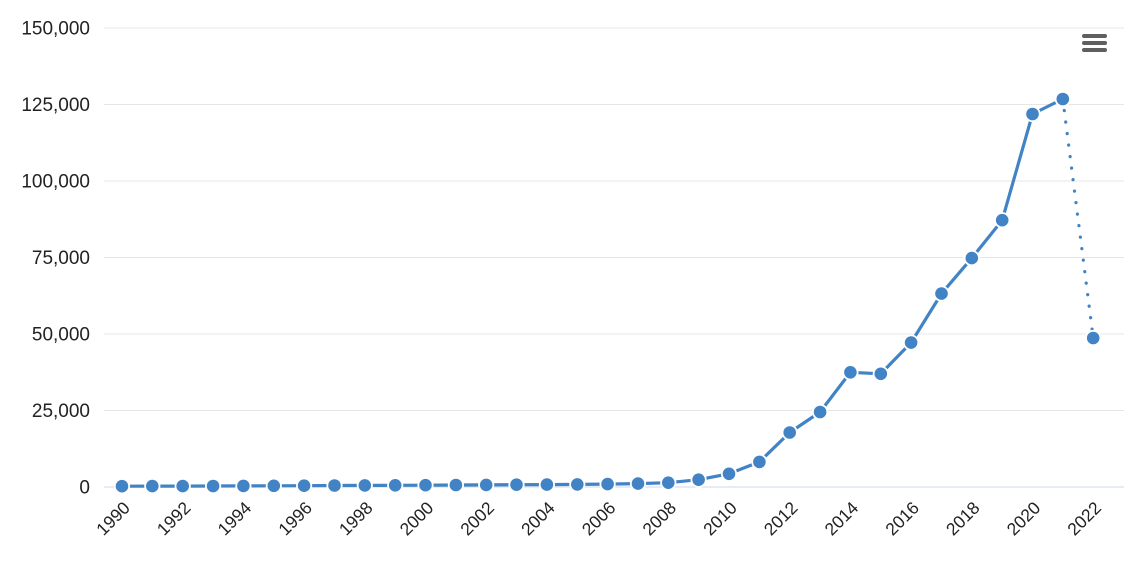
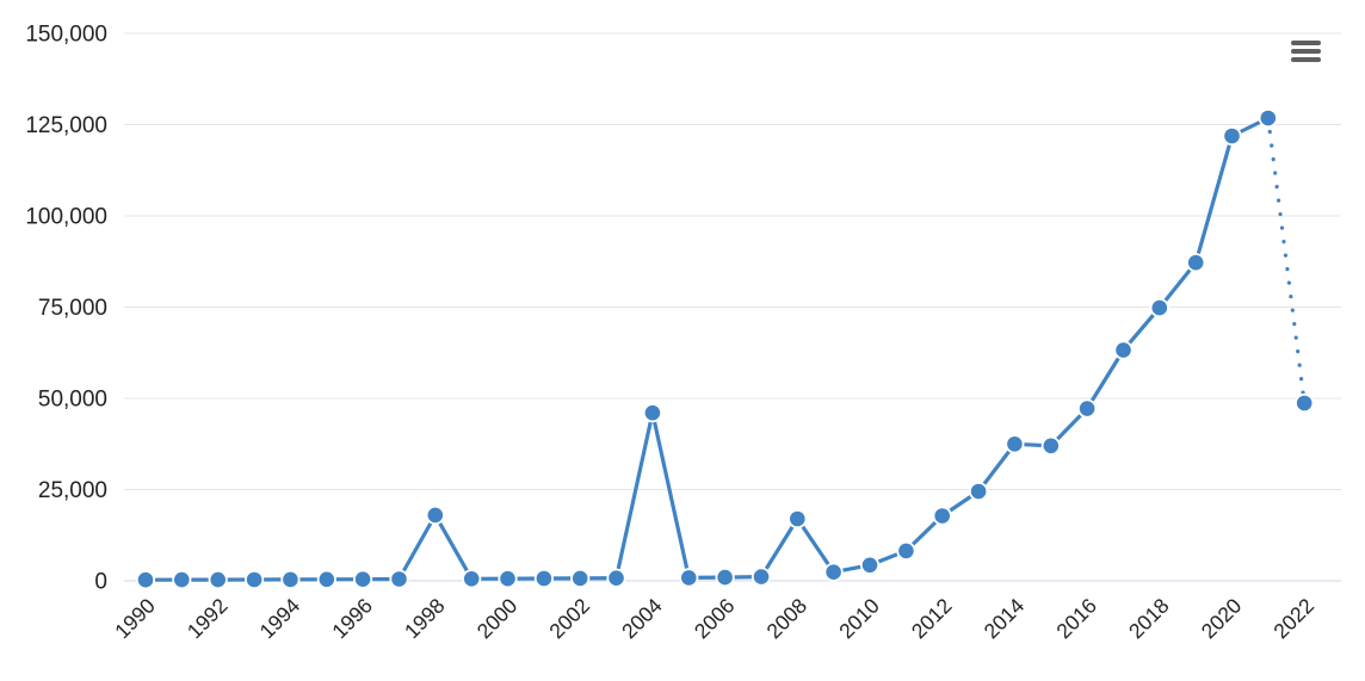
1998: 1000 -> 18000
2004: 1000 -> 46000
2008: 1000 -> 17000
